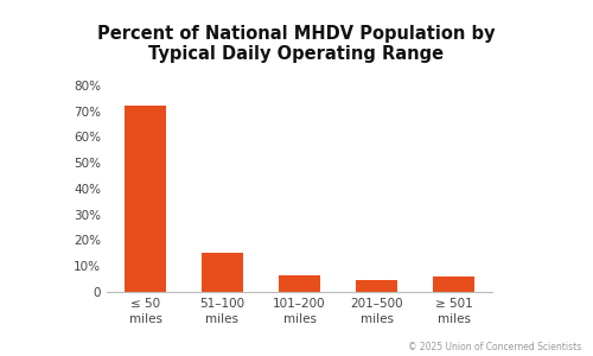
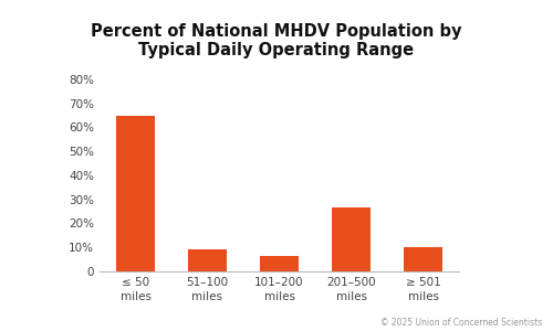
≤ 50 miles: 72.0% -> 65.0%
51–100 miles: 15.0% -> 9.0%
201–500 miles: 4.5% -> 26.5%
≥ 501 miles: 6.0% -> 10.0%
